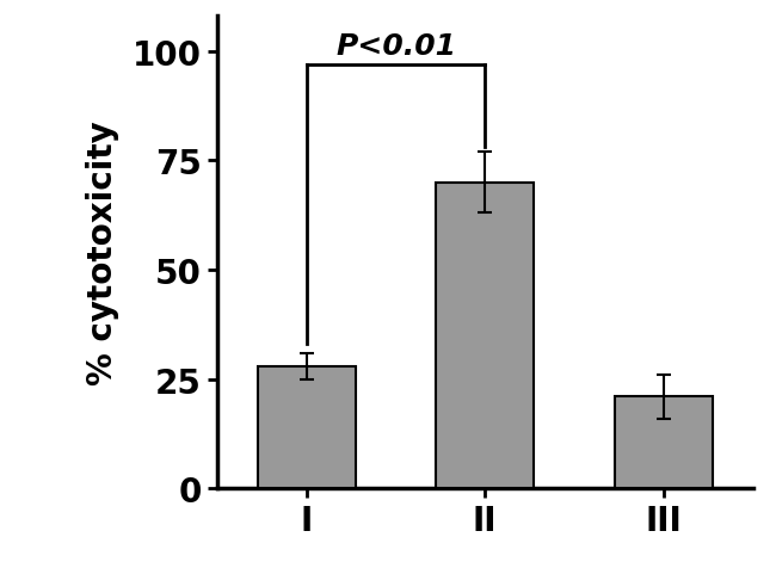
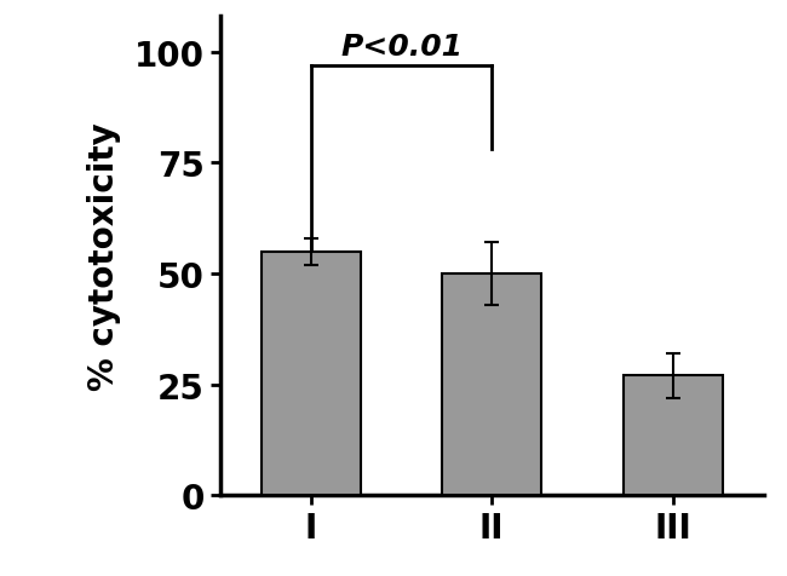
I: 28 -> 55
II: 70 -> 50
III: 21 -> 27
